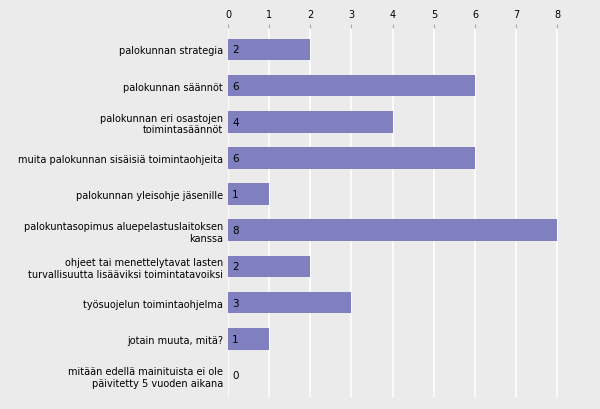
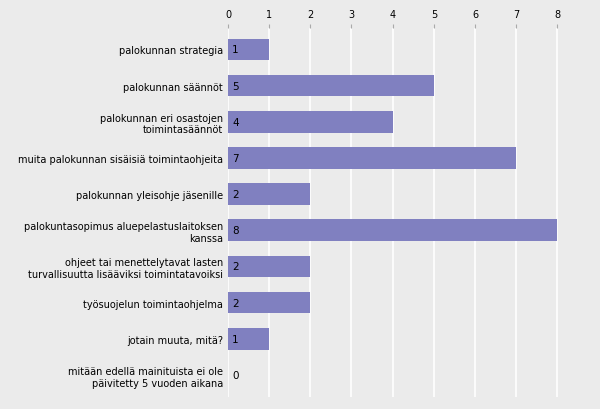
palokunnan strategia: 2 -> 1
palokunnan säännöt: 6 -> 5
muita palokunnan sisäisiä toimintaohjeita: 6 -> 7
palokunnan yleisohje jäsenille: 1 -> 2
työsuojelun toimintaohjelma: 3 -> 2
